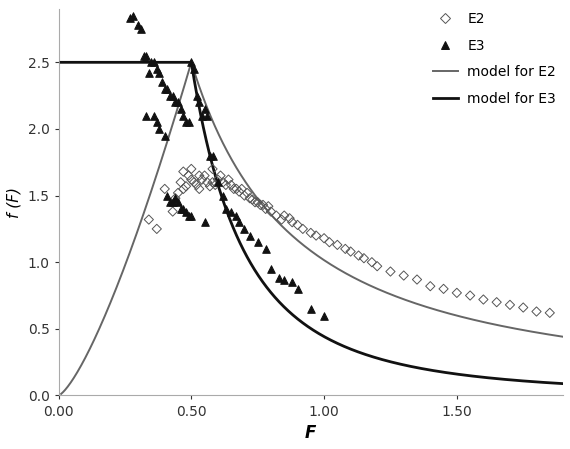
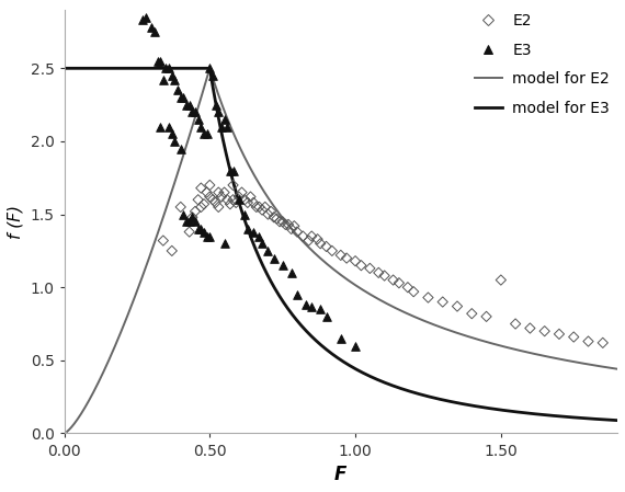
E2/1.50: 0.77 -> 1.05
